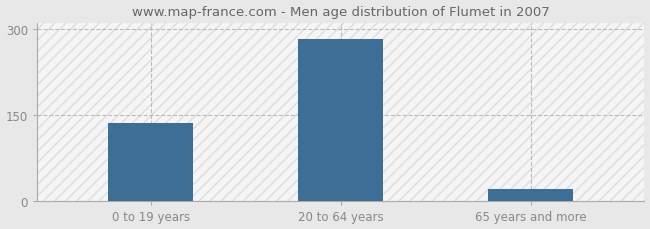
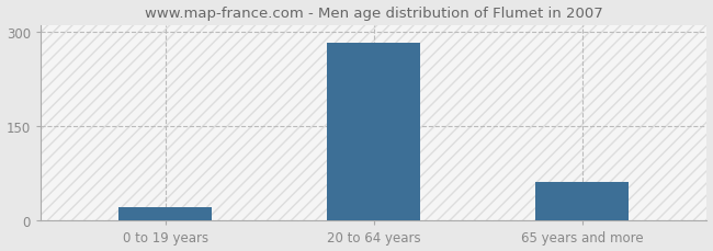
0 to 19 years: 136 -> 22
65 years and more: 22 -> 62
